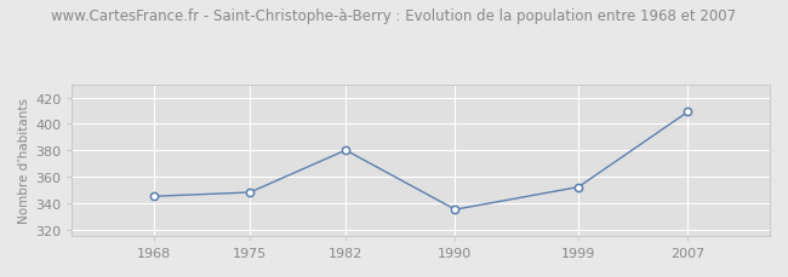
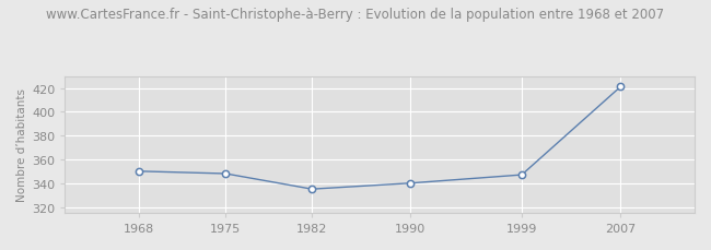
1968: 345 -> 350
1982: 380 -> 335
1990: 335 -> 340
1999: 352 -> 347
2007: 409 -> 421
